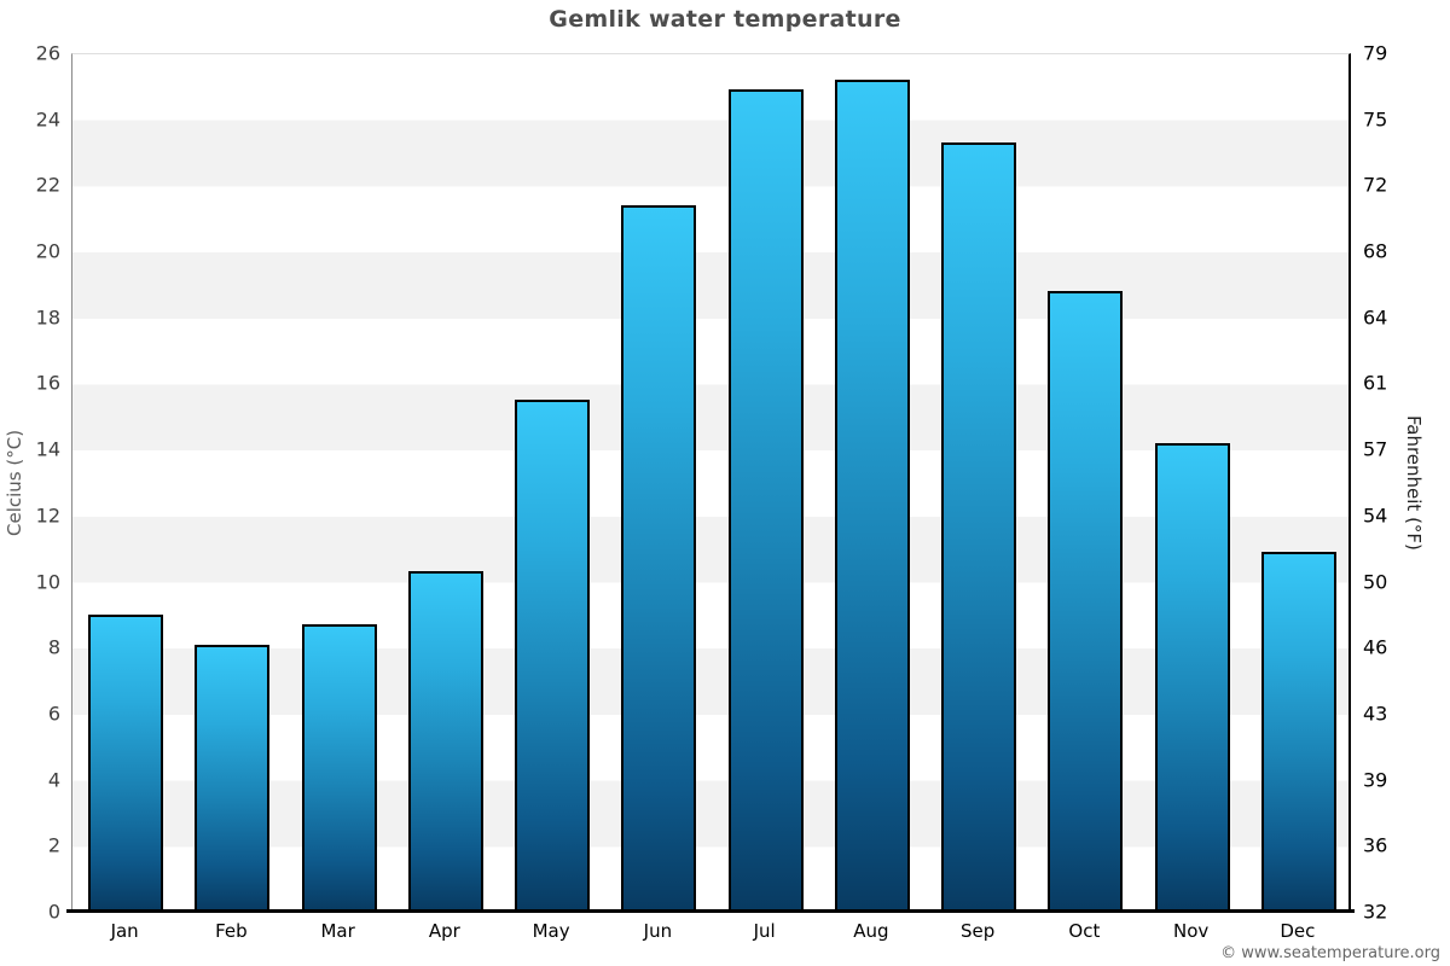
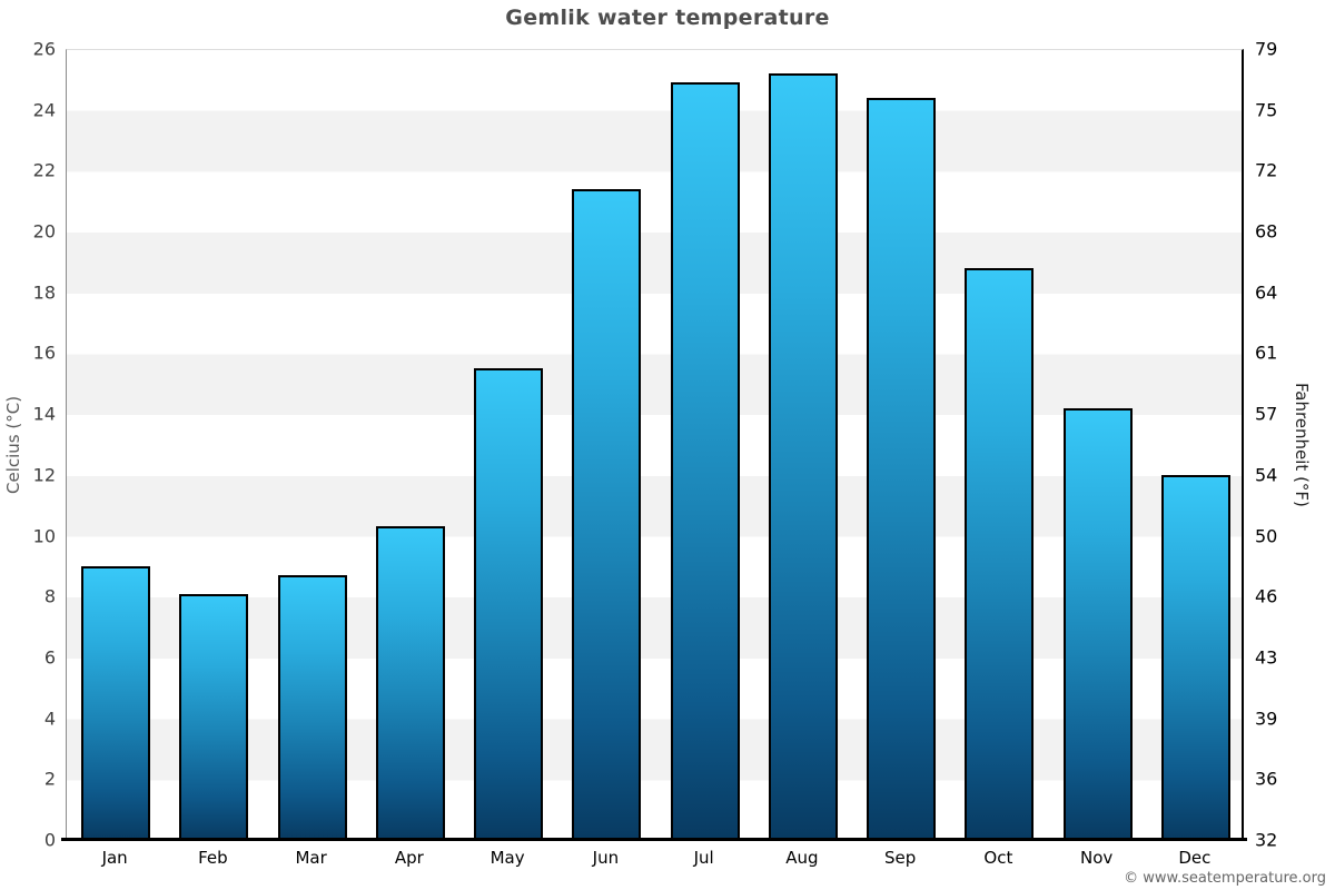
Sep: 23.3 -> 24.4
Dec: 10.9 -> 12.0
